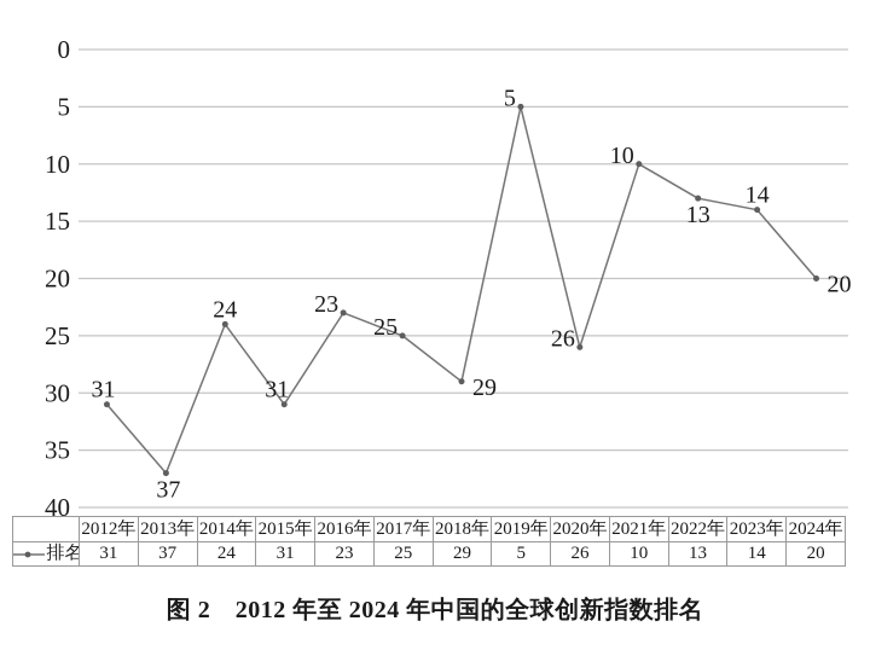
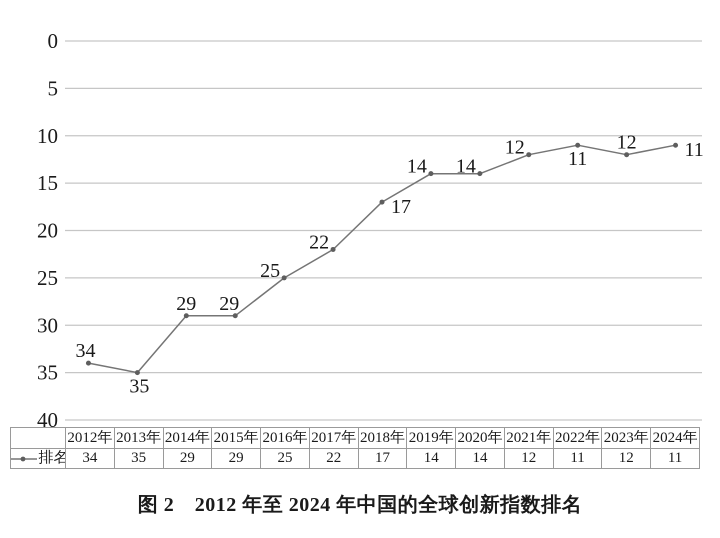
2012年: 31 -> 34
2013年: 37 -> 35
2014年: 24 -> 29
2015年: 31 -> 29
2016年: 23 -> 25
2017年: 25 -> 22
2018年: 29 -> 17
2019年: 5 -> 14
2020年: 26 -> 14
2021年: 10 -> 12
2022年: 13 -> 11
2023年: 14 -> 12
2024年: 20 -> 11
